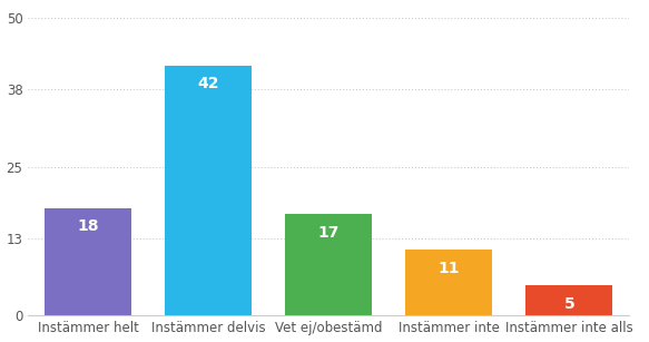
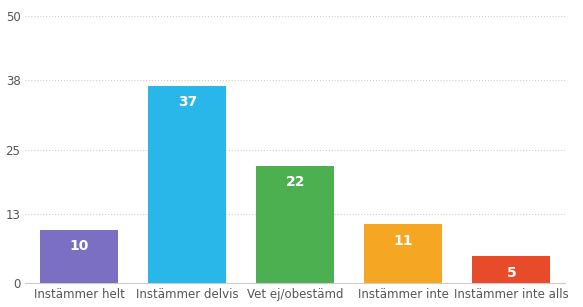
Instämmer helt: 18 -> 10
Instämmer delvis: 42 -> 37
Vet ej/obestämd: 17 -> 22
